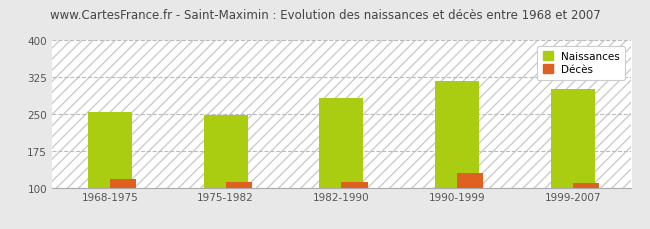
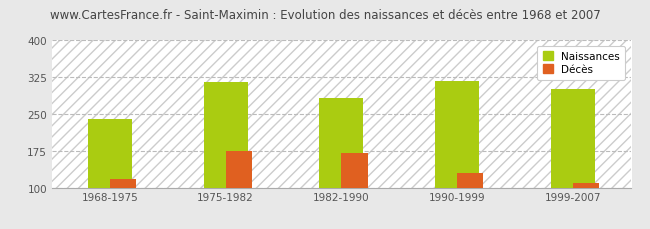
Naissances/1968-1975: 255 -> 240
Naissances/1975-1982: 247 -> 315
Décès/1975-1982: 112 -> 175
Décès/1982-1990: 112 -> 170
